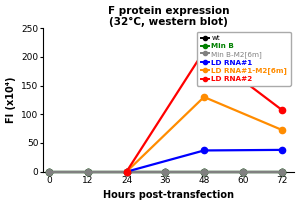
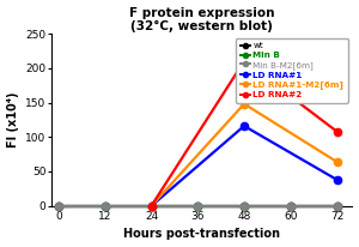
LD RNA#1/48: 37 -> 116
LD RNA#1-M2[6m]/48: 130 -> 148
LD RNA#1-M2[6m]/72: 73 -> 64
